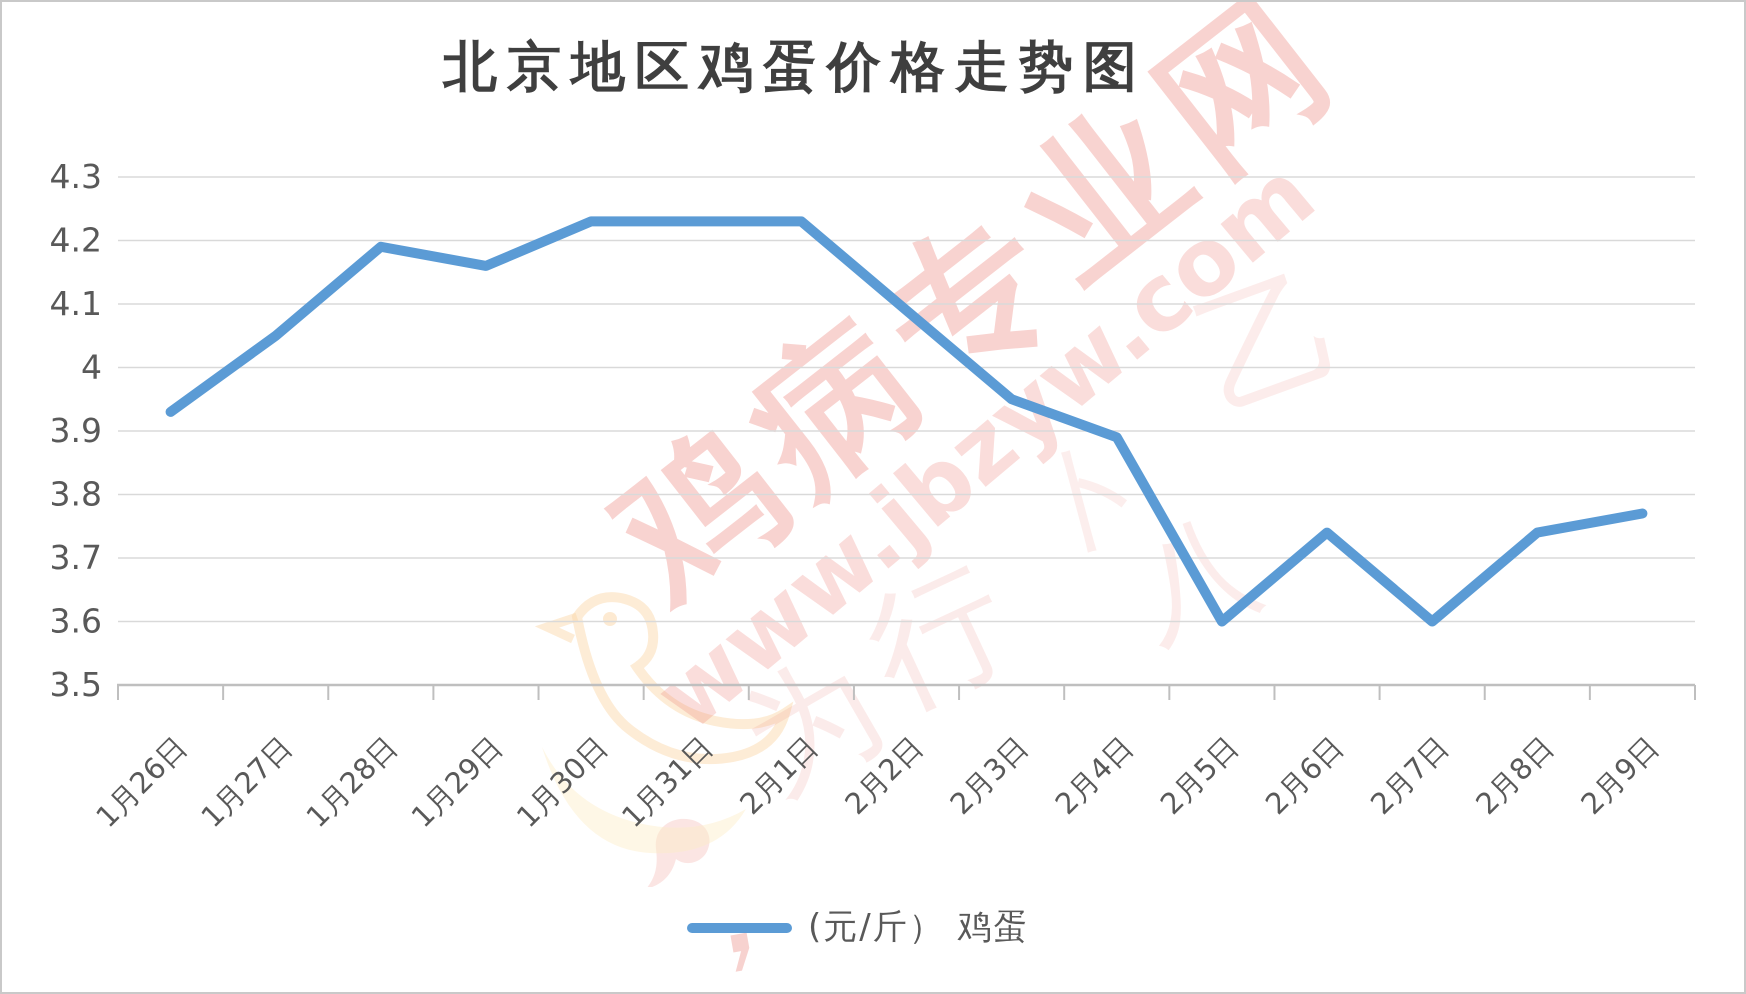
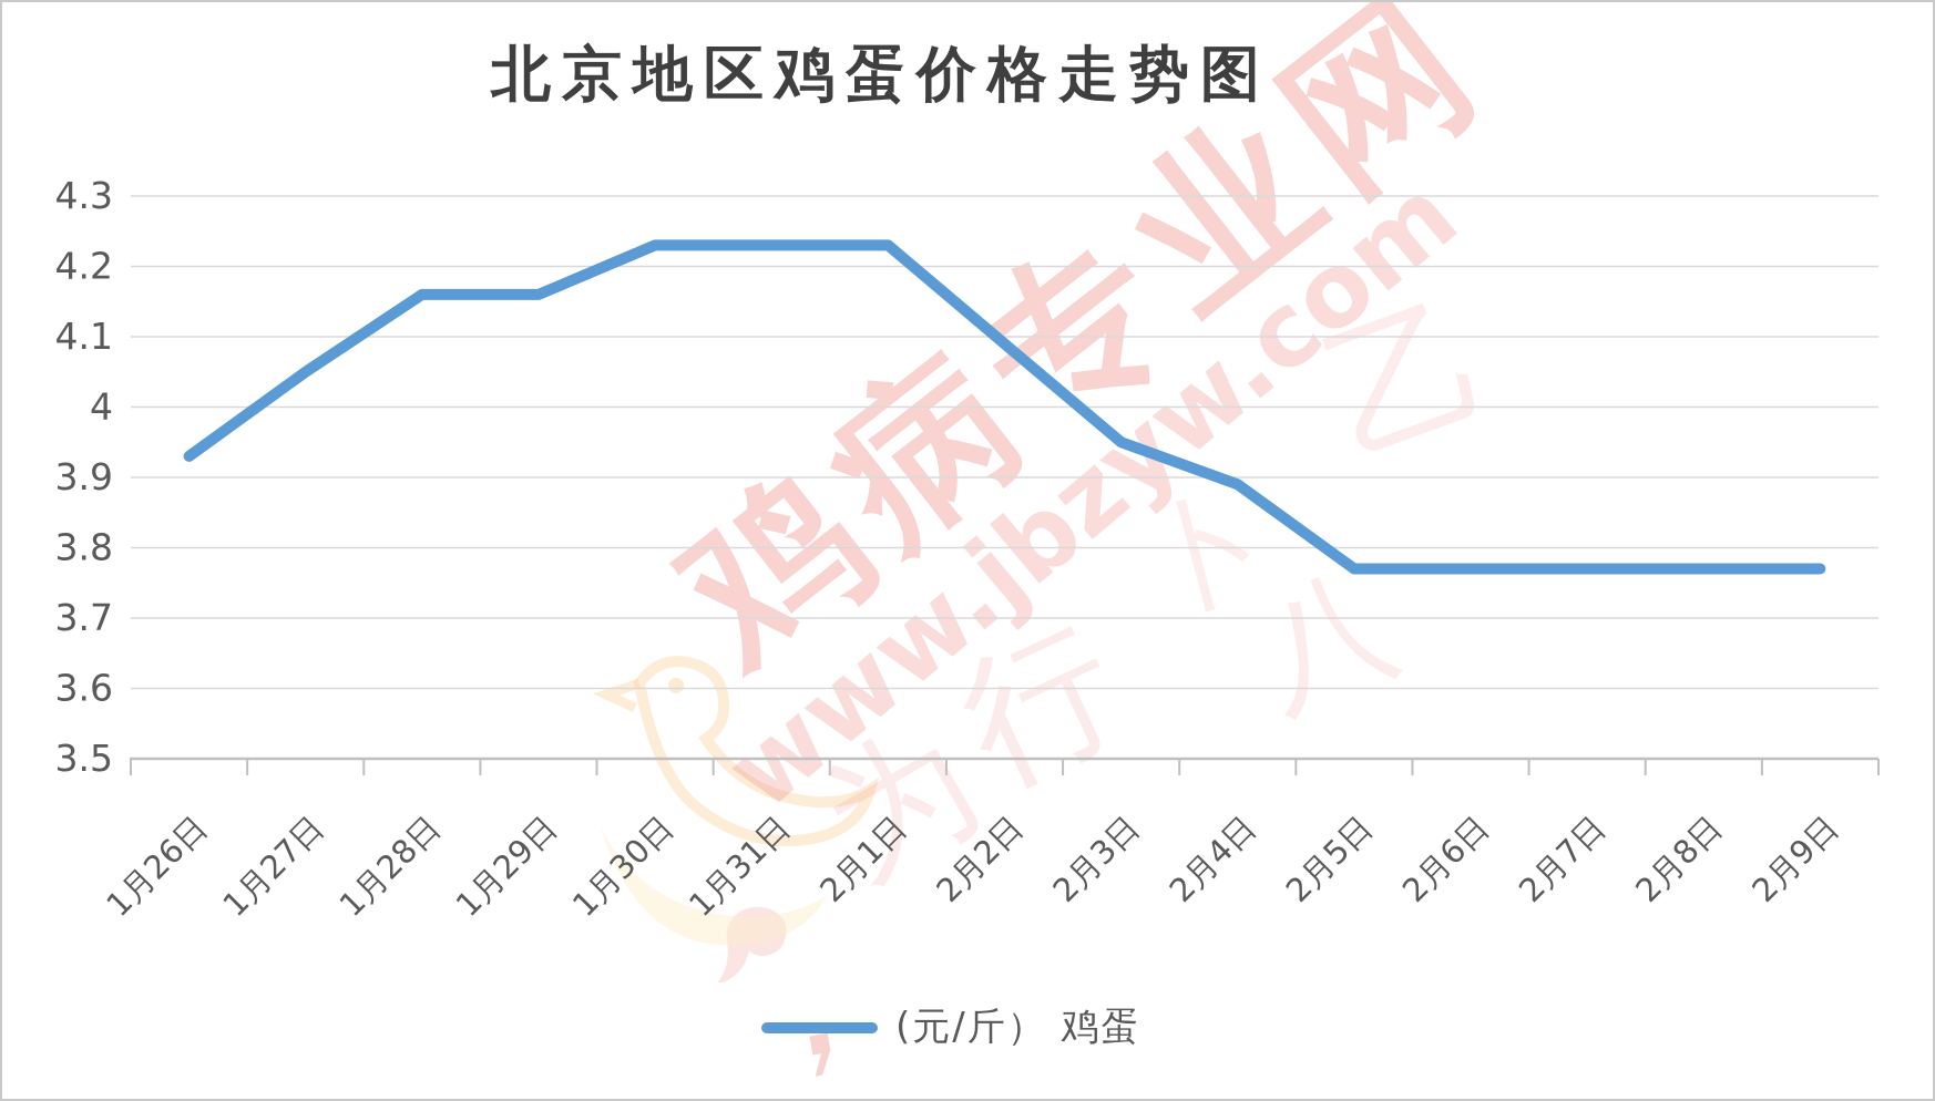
1月28日: 4.19 -> 4.16
2月5日: 3.60 -> 3.77
2月6日: 3.74 -> 3.77
2月7日: 3.60 -> 3.77
2月8日: 3.74 -> 3.77
